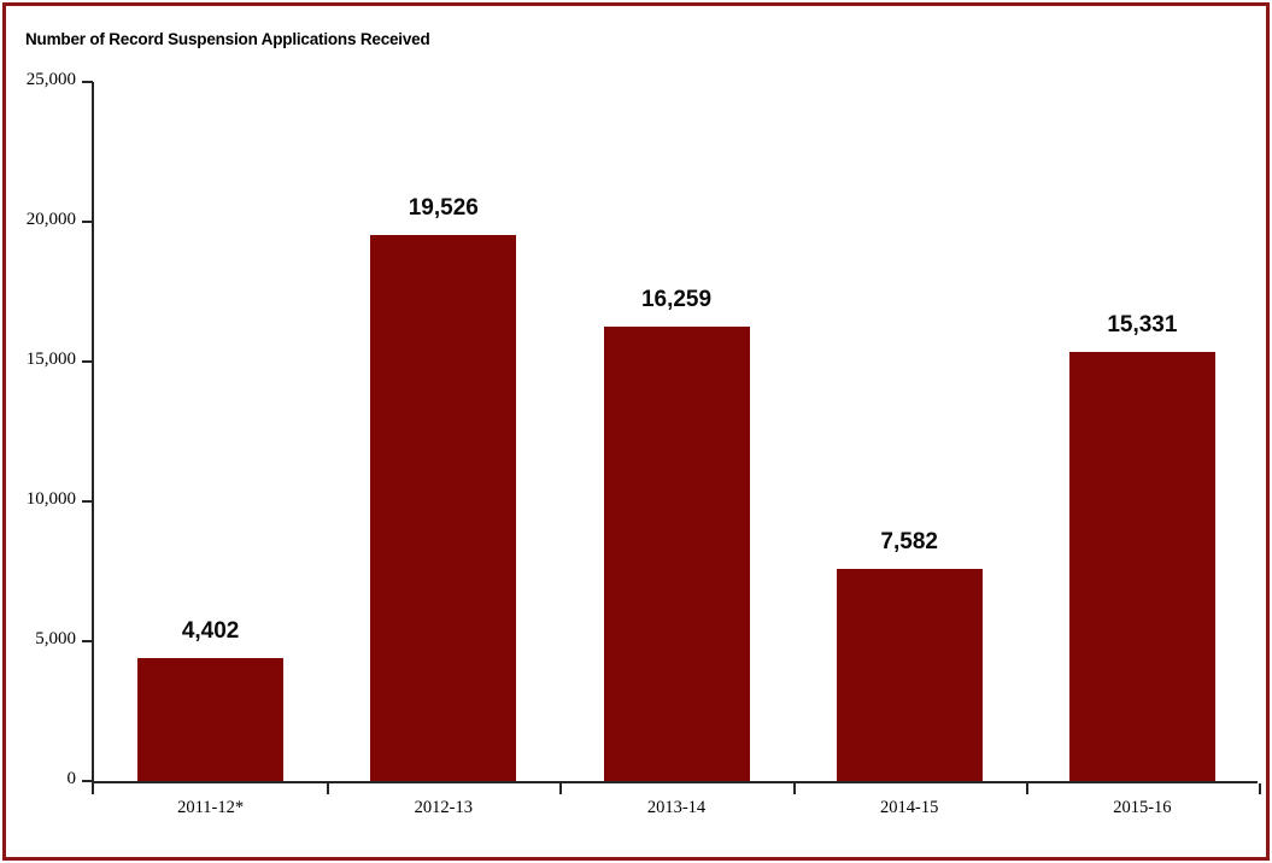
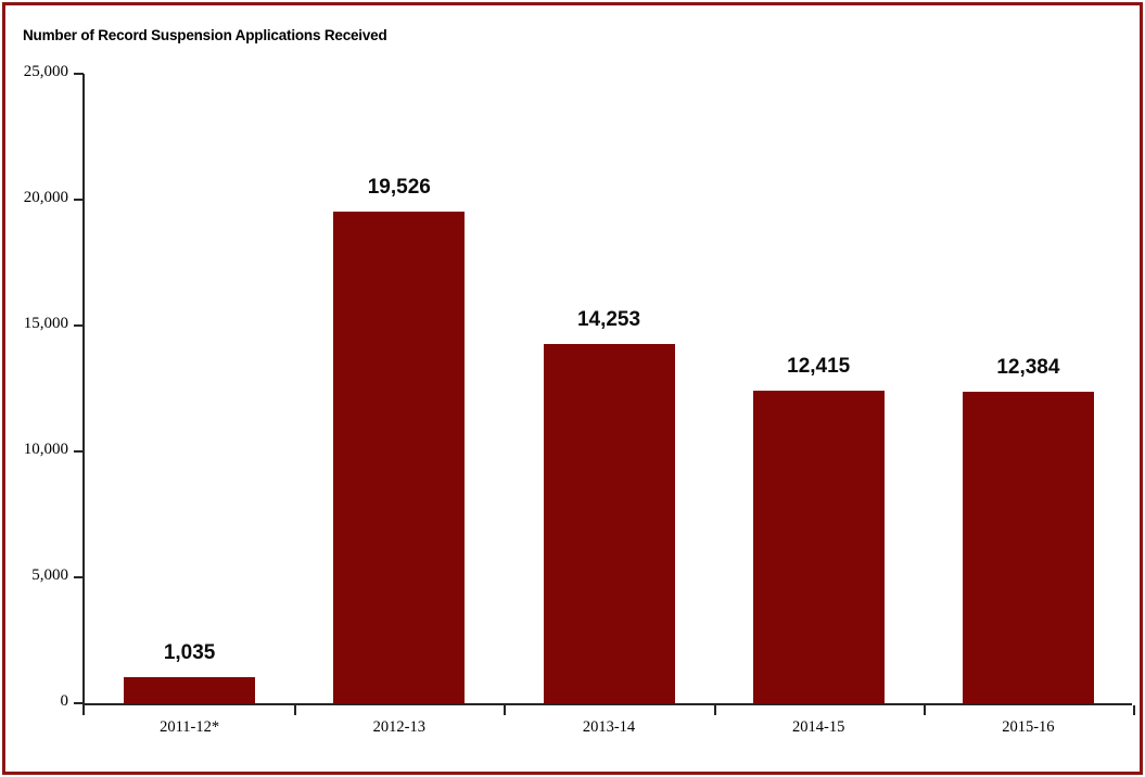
2011-12*: 4,402 -> 1,035
2013-14: 16,259 -> 14,253
2014-15: 7,582 -> 12,415
2015-16: 15,331 -> 12,384
